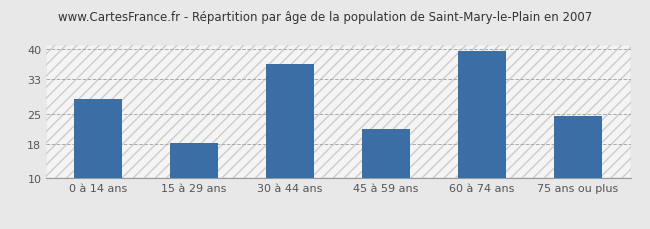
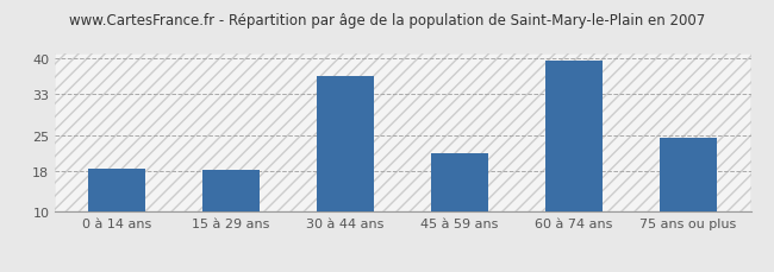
0 à 14 ans: 28.5 -> 18.5
